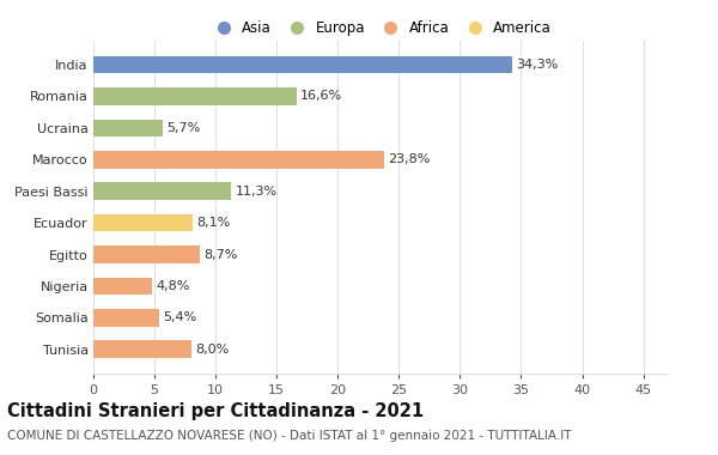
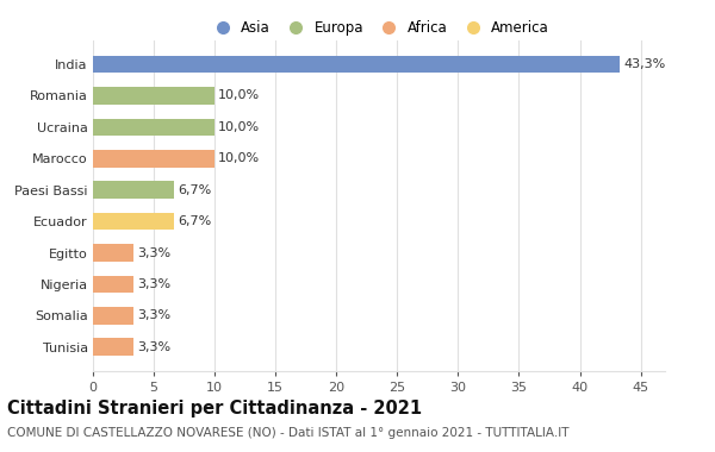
India: 34,3% -> 43,3%
Romania: 16,6% -> 10,0%
Ucraina: 5,7% -> 10,0%
Marocco: 23,8% -> 10,0%
Paesi Bassi: 11,3% -> 6,7%
Ecuador: 8,1% -> 6,7%
Egitto: 8,7% -> 3,3%
Nigeria: 4,8% -> 3,3%
Somalia: 5,4% -> 3,3%
Tunisia: 8,0% -> 3,3%
